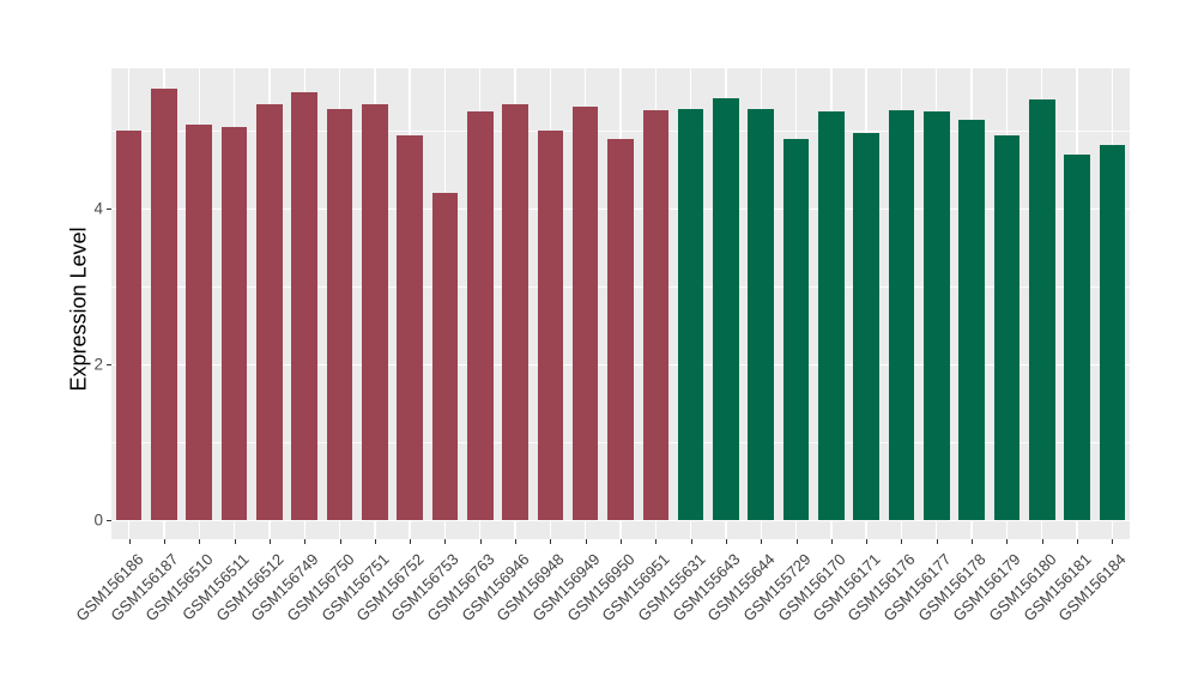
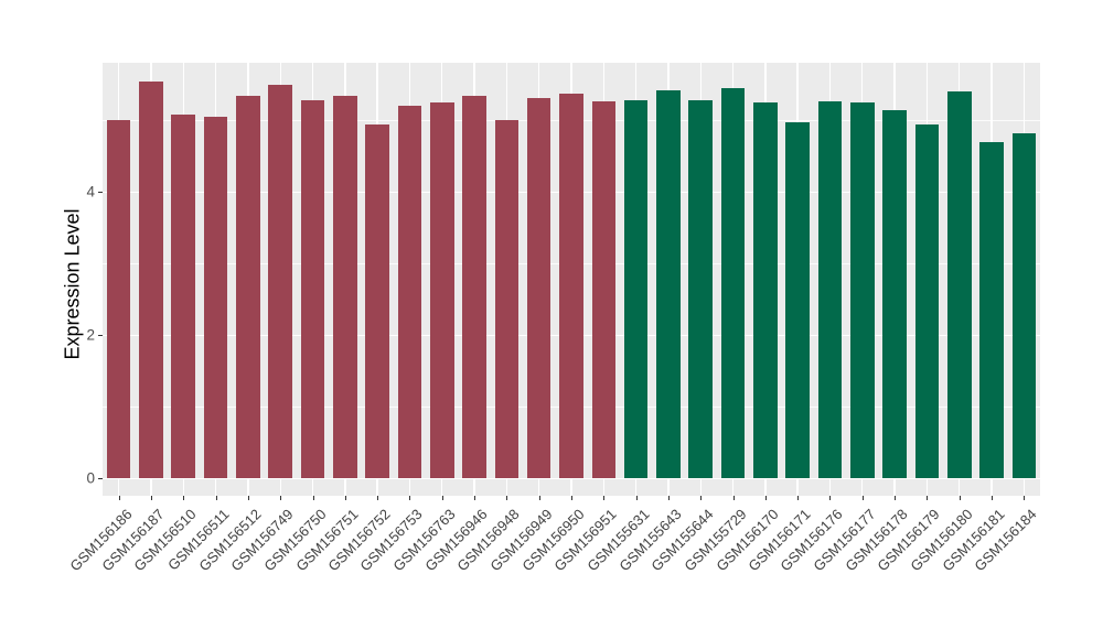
GSM156753: 4.2 -> 5.2
GSM156950: 4.9 -> 5.4
GSM155729: 4.9 -> 5.4
